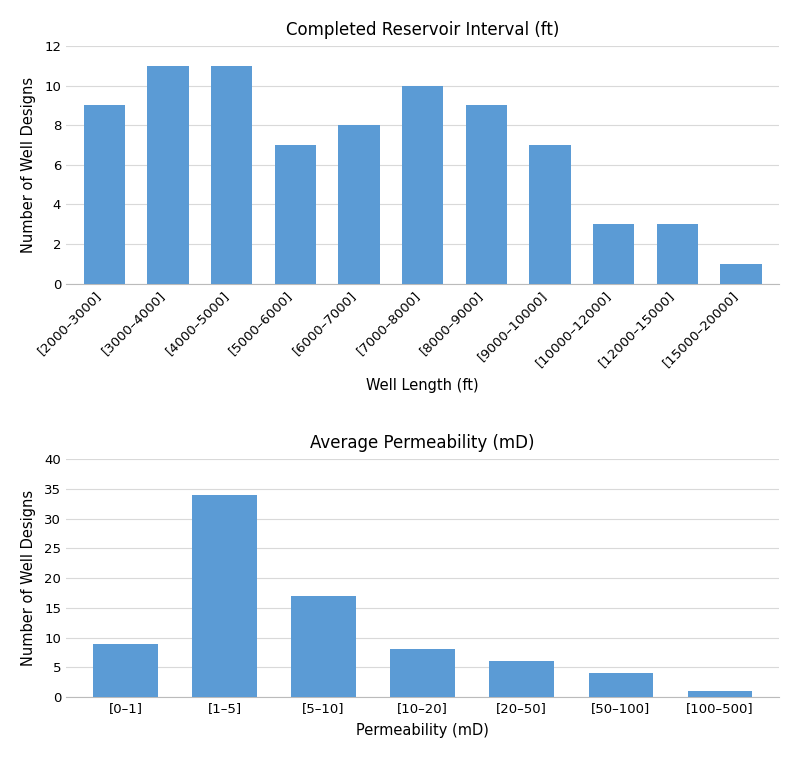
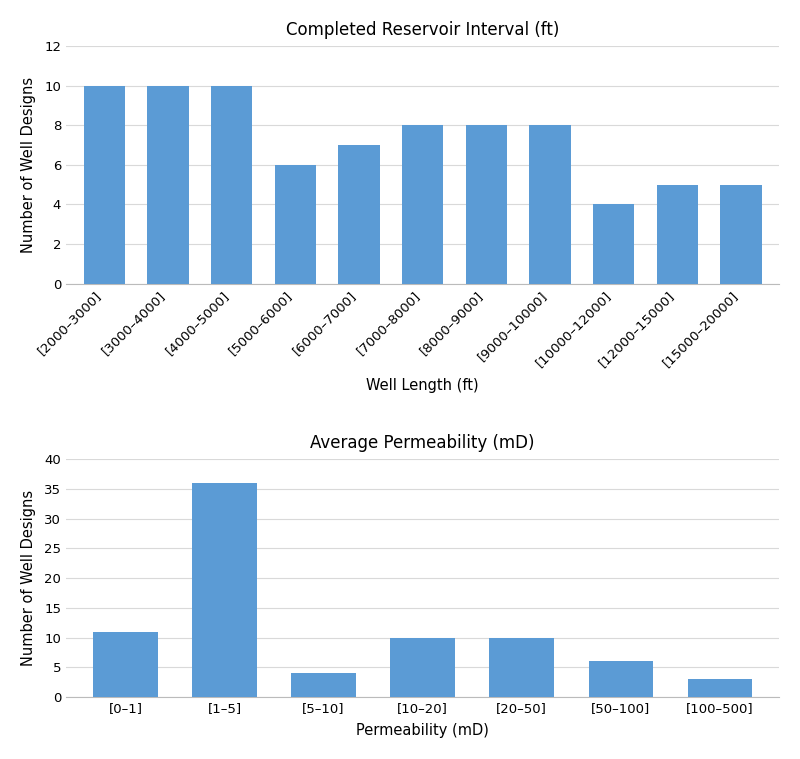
Completed Reservoir Interval (ft)/[2000–3000]: 9 -> 10
Completed Reservoir Interval (ft)/[3000–4000]: 11 -> 10
Completed Reservoir Interval (ft)/[4000–5000]: 11 -> 10
Completed Reservoir Interval (ft)/[5000–6000]: 7 -> 6
Completed Reservoir Interval (ft)/[6000–7000]: 8 -> 7
Completed Reservoir Interval (ft)/[7000–8000]: 10 -> 8
Completed Reservoir Interval (ft)/[8000–9000]: 9 -> 8
Completed Reservoir Interval (ft)/[9000–10000]: 7 -> 8
Completed Reservoir Interval (ft)/[10000–12000]: 3 -> 4
Completed Reservoir Interval (ft)/[12000–15000]: 3 -> 5
Completed Reservoir Interval (ft)/[15000–20000]: 1 -> 5
Average Permeability (mD)/[0–1]: 9 -> 11
Average Permeability (mD)/[1–5]: 34 -> 36
Average Permeability (mD)/[5–10]: 17 -> 4
Average Permeability (mD)/[10–20]: 8 -> 10
Average Permeability (mD)/[20–50]: 6 -> 10
Average Permeability (mD)/[50–100]: 4 -> 6
Average Permeability (mD)/[100–500]: 1 -> 3
